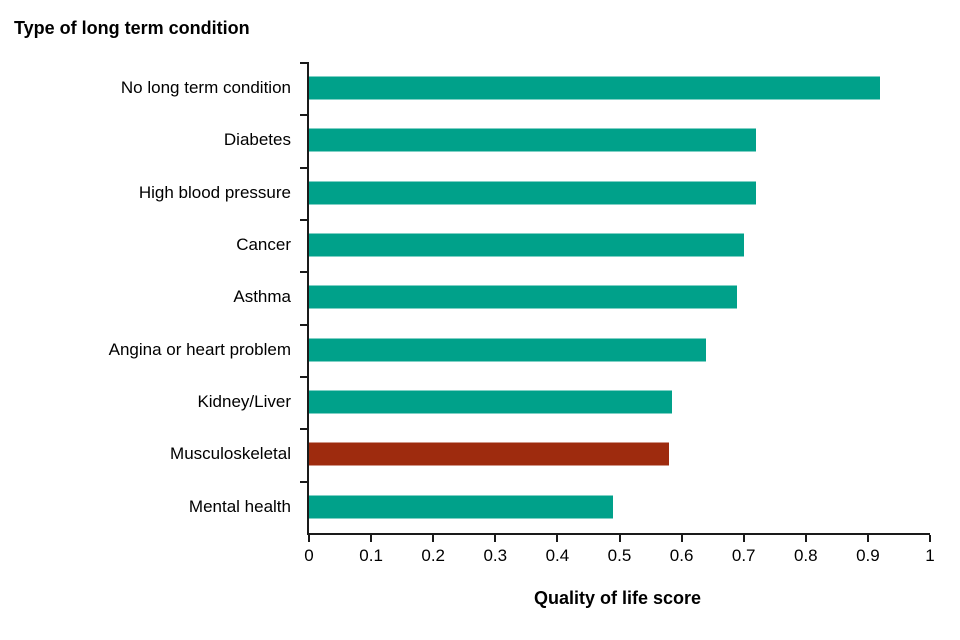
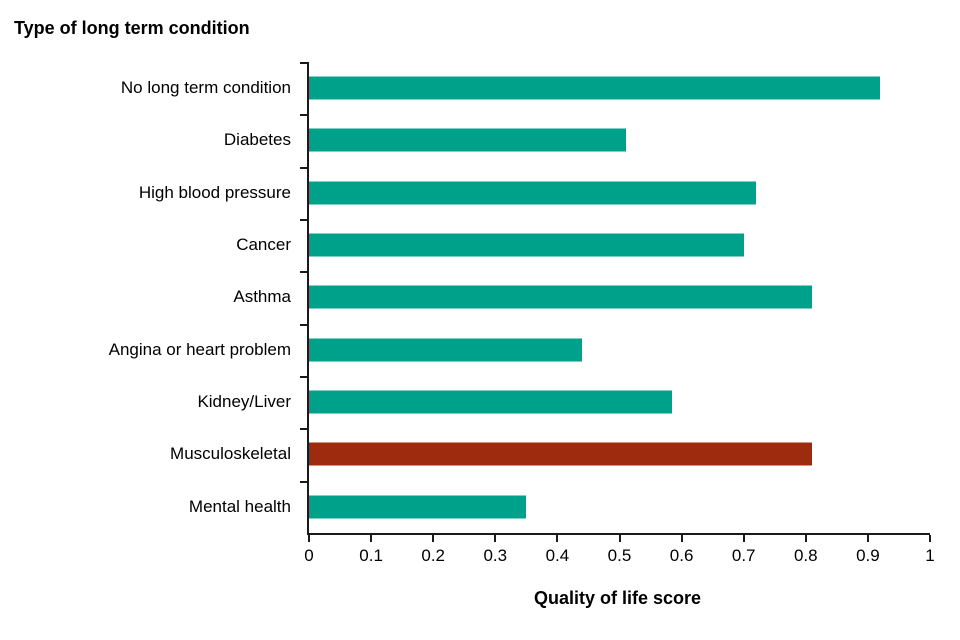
Diabetes: 0.72 -> 0.51
Asthma: 0.69 -> 0.81
Angina or heart problem: 0.64 -> 0.44
Musculoskeletal: 0.58 -> 0.81
Mental health: 0.49 -> 0.35
